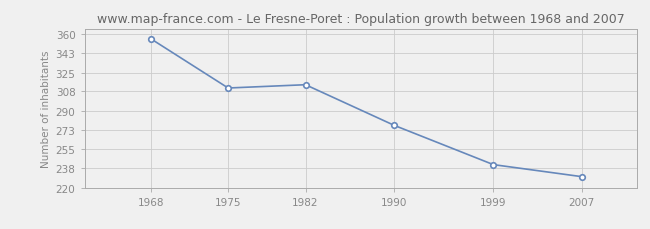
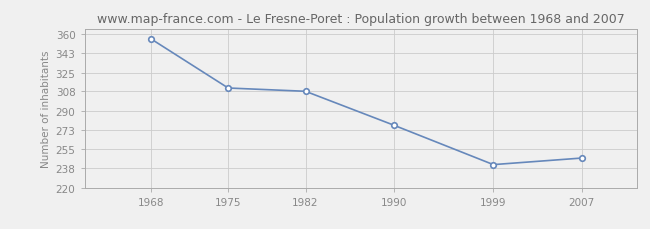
1982: 314 -> 308
2007: 230 -> 247
